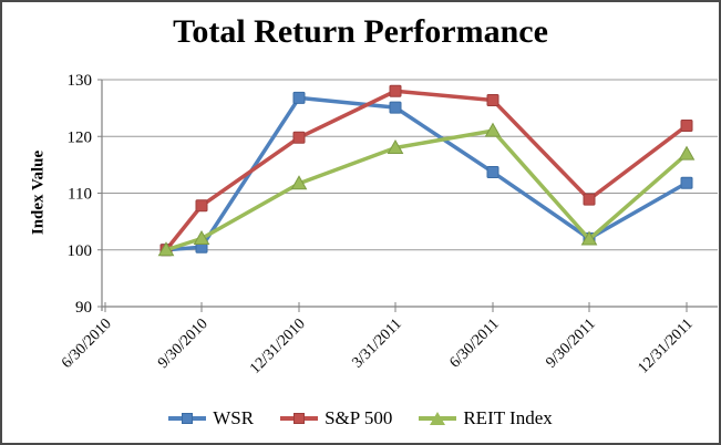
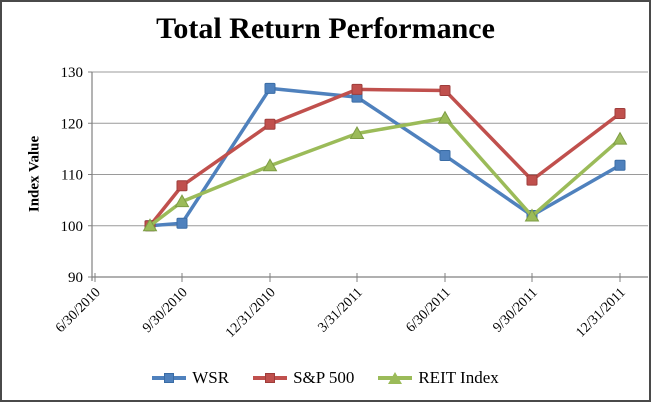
REIT Index/9/30/2010: 102 -> 105
S&P 500/3/31/2011: 128 -> 127
